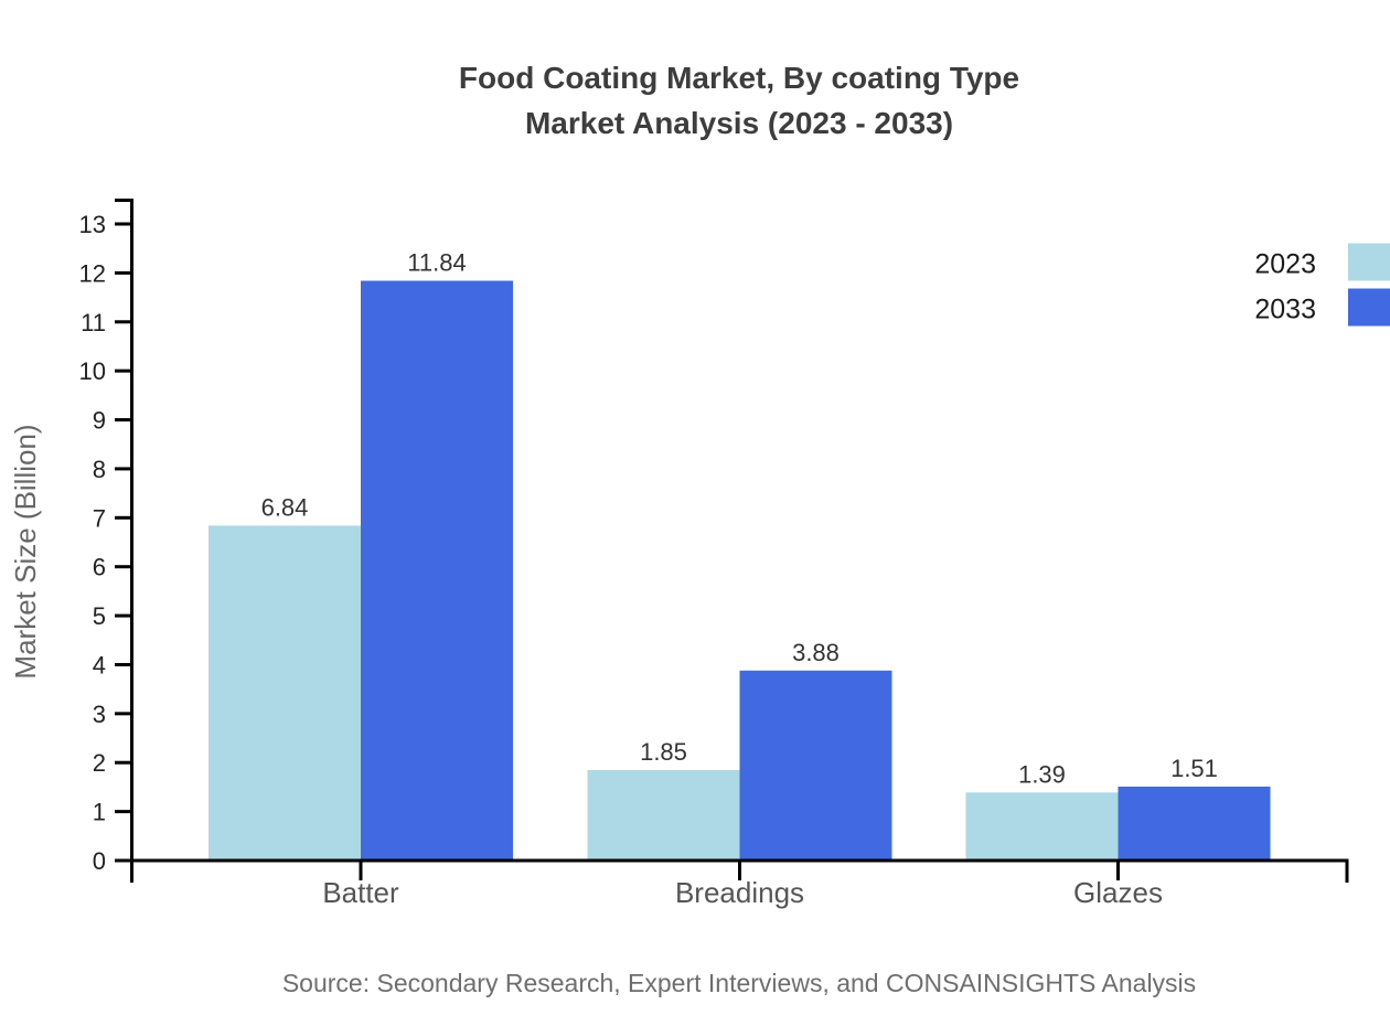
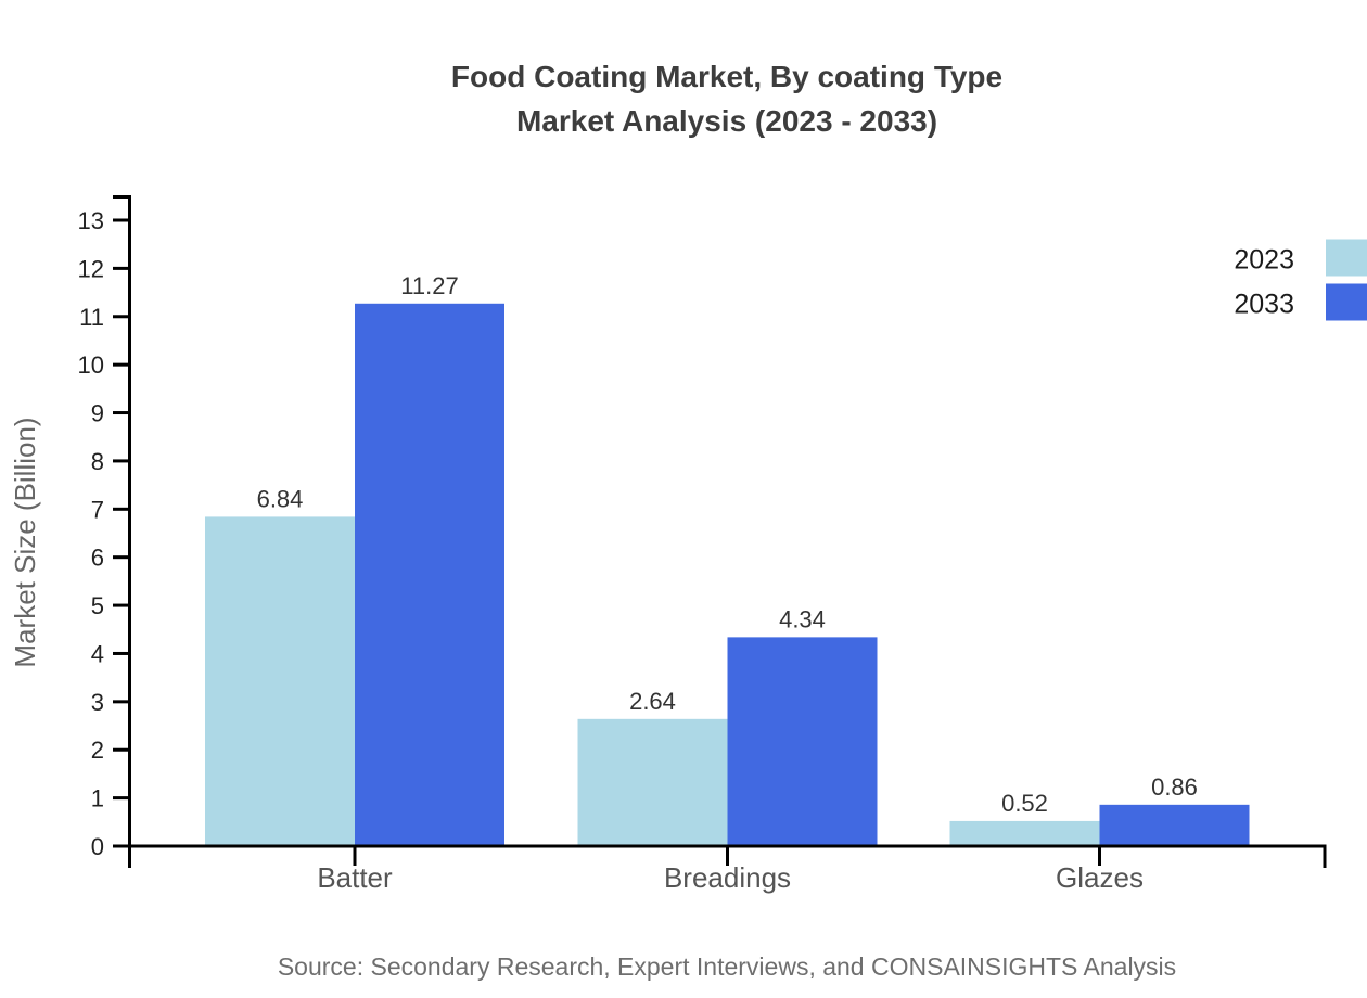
2033/Batter: 11.84 -> 11.27
2023/Breadings: 1.85 -> 2.64
2033/Breadings: 3.88 -> 4.34
2023/Glazes: 1.39 -> 0.52
2033/Glazes: 1.51 -> 0.86
